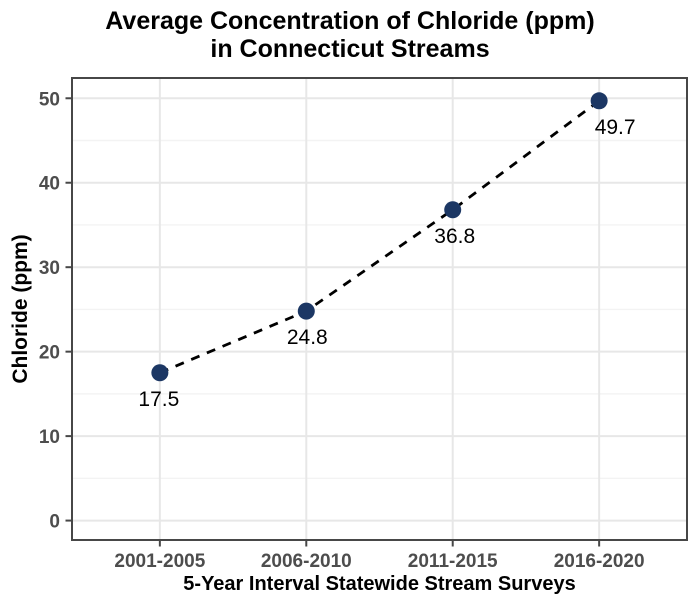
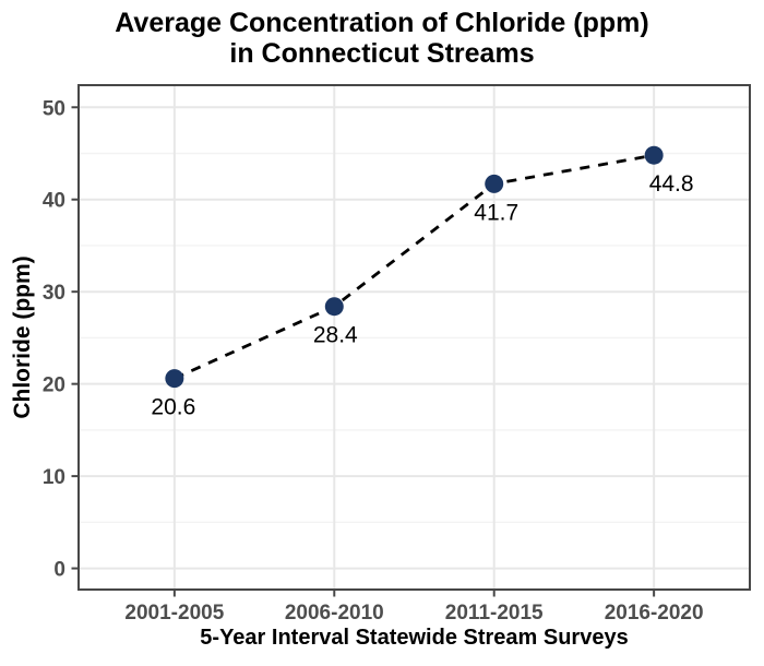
2001-2005: 17.5 -> 20.6
2006-2010: 24.8 -> 28.4
2011-2015: 36.8 -> 41.7
2016-2020: 49.7 -> 44.8
